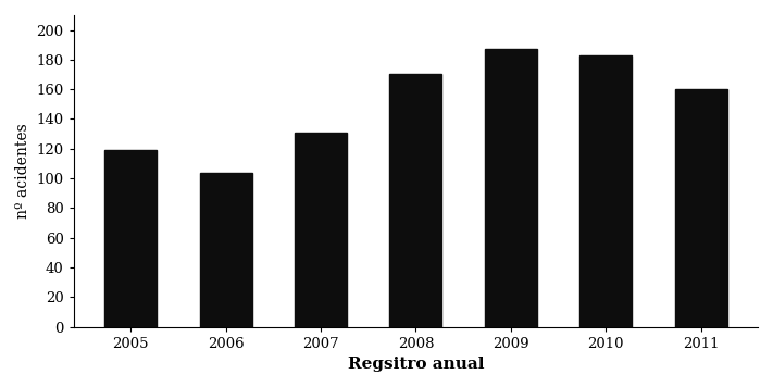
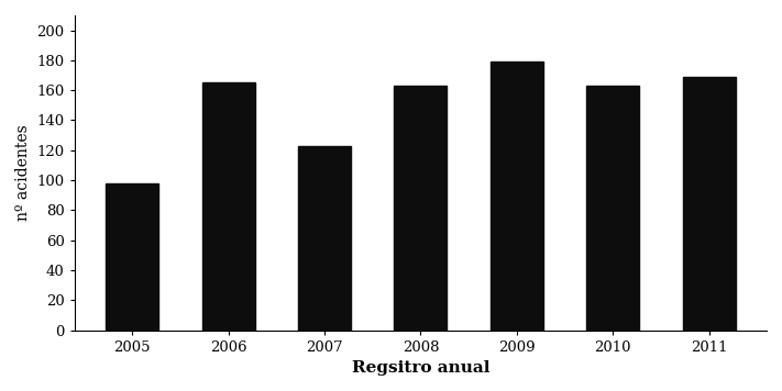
2005: 119 -> 98
2006: 104 -> 165
2007: 131 -> 123
2008: 170 -> 163
2009: 187 -> 179
2010: 183 -> 163
2011: 160 -> 169
